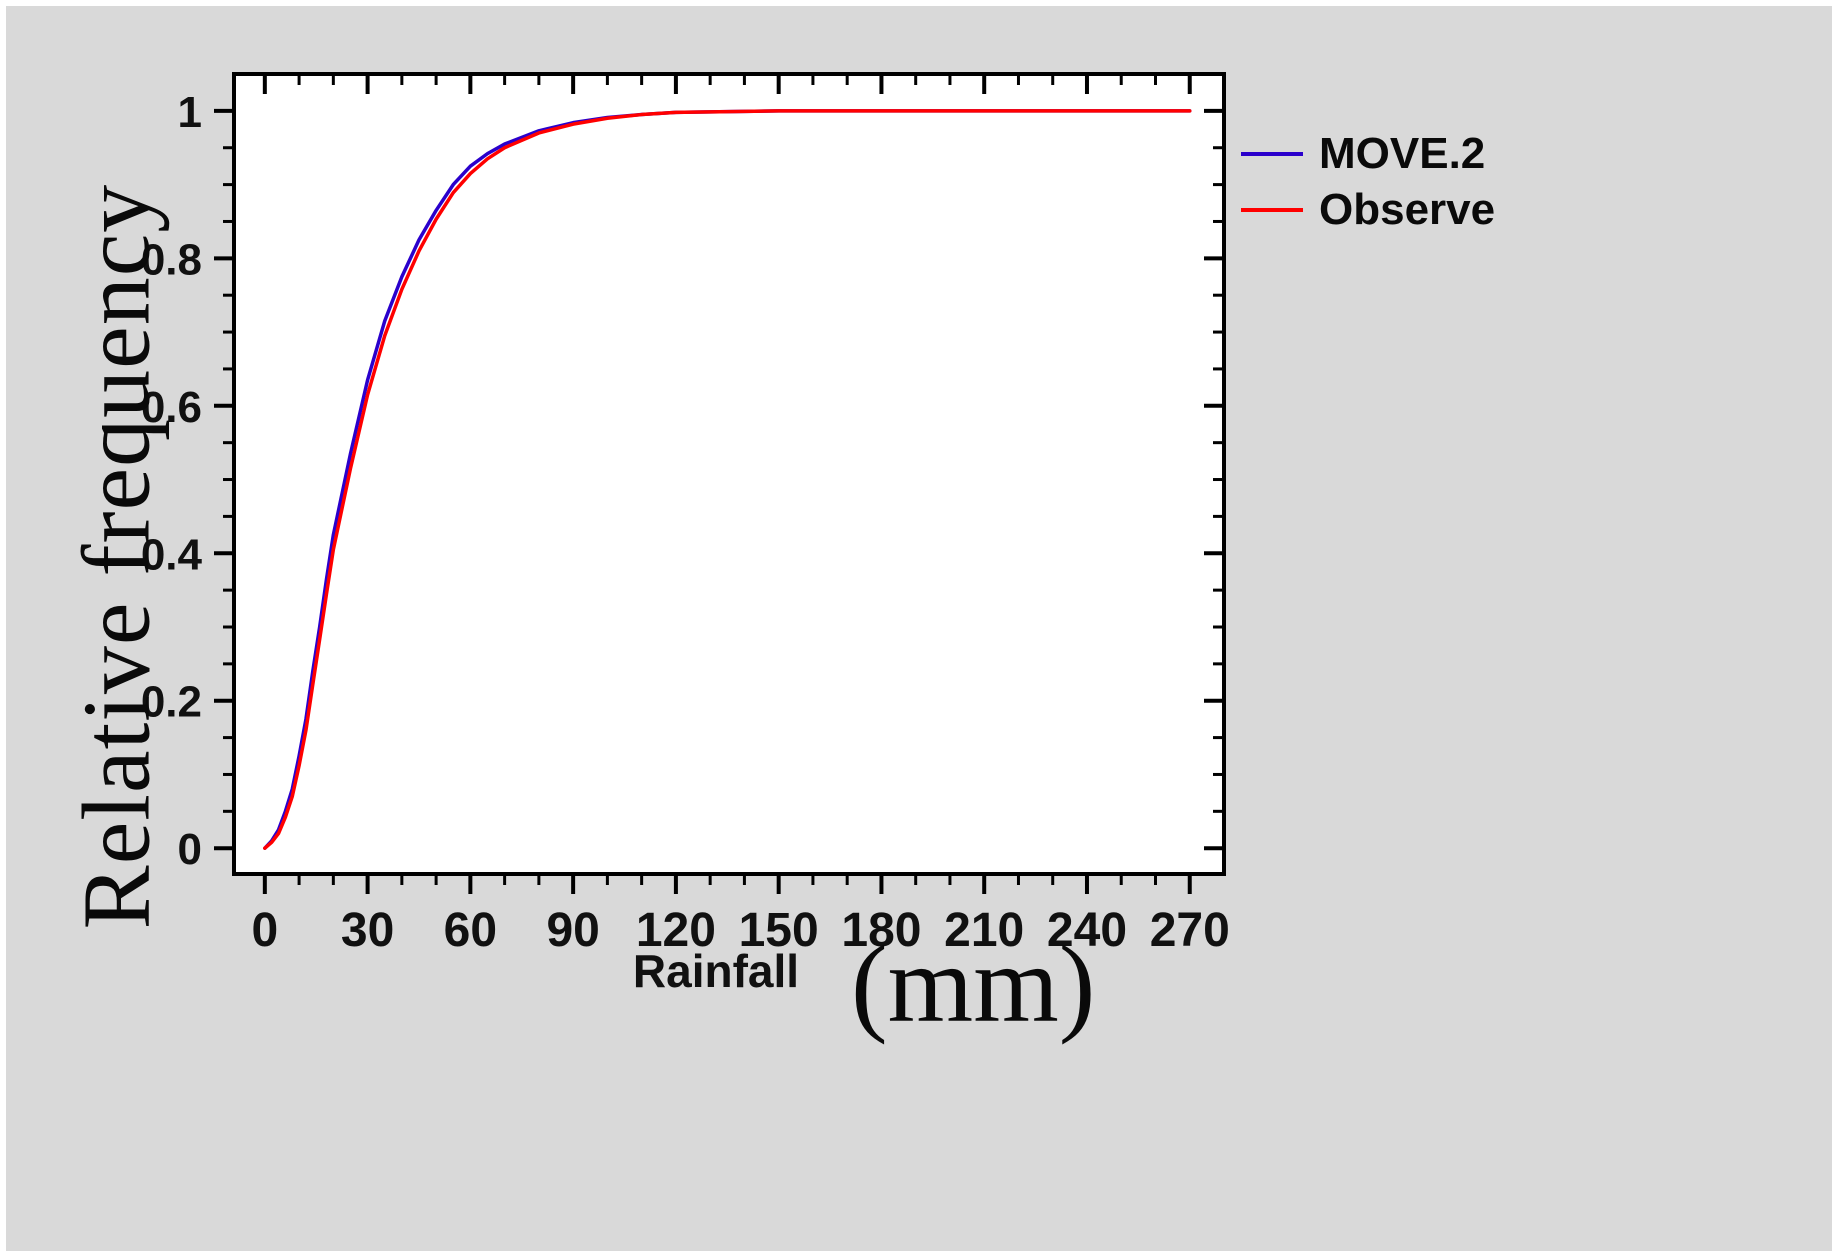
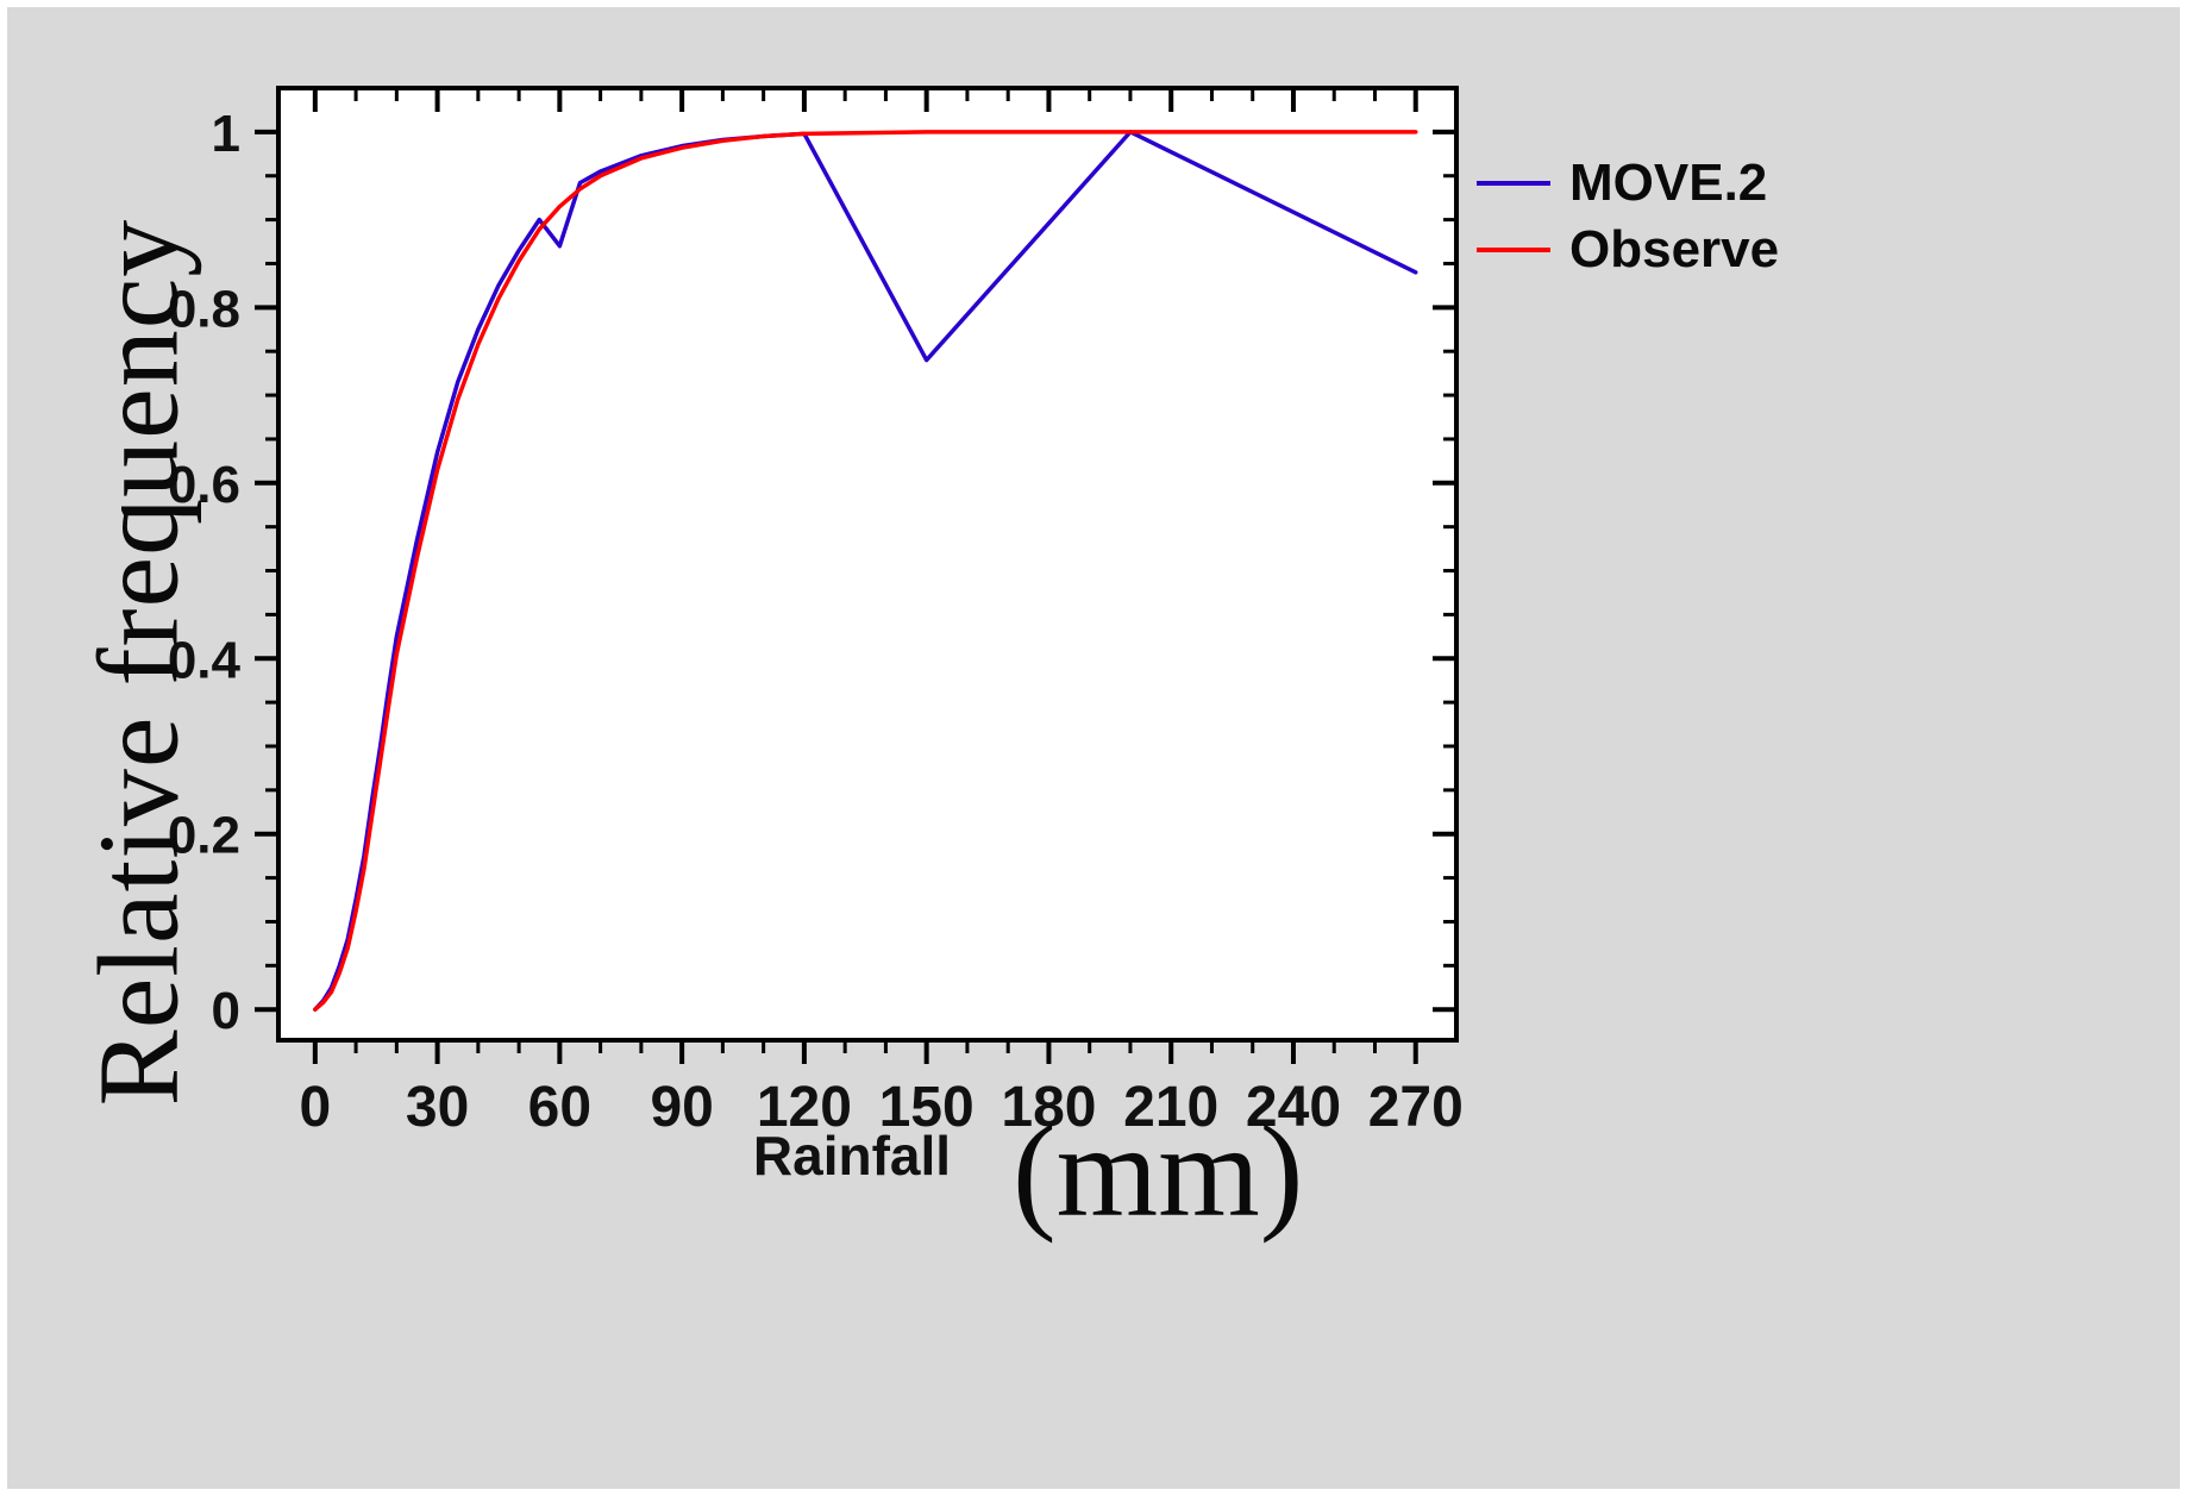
MOVE.2/60: 0.93 -> 0.87
MOVE.2/150: 1.00 -> 0.74
MOVE.2/270: 1.00 -> 0.84
